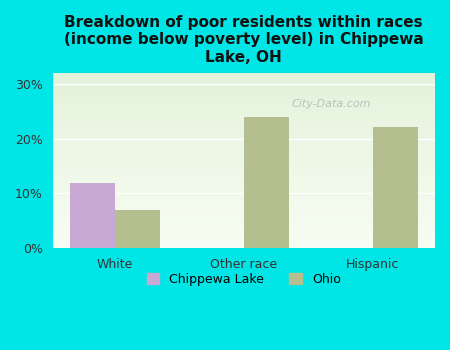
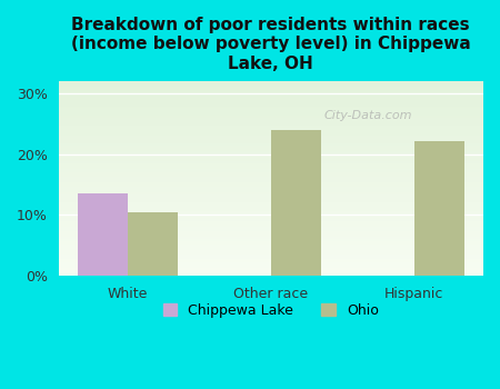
Chippewa Lake/White: 12.0% -> 13.5%
Ohio/White: 7.0% -> 10.5%
